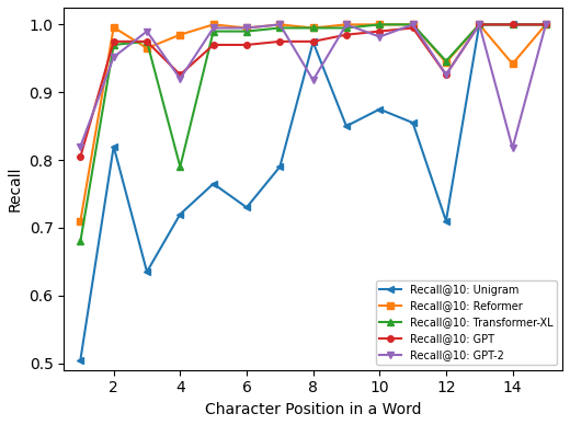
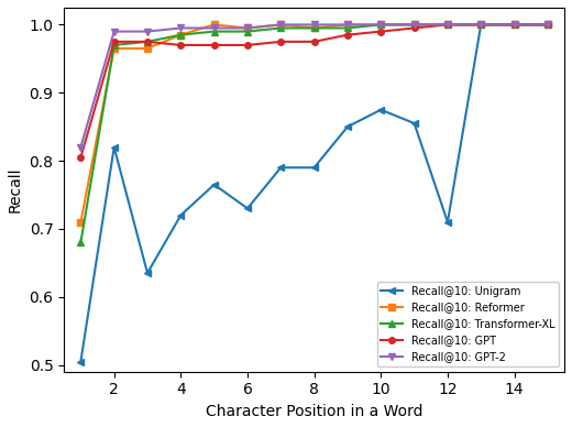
Recall@10: Reformer/2: 0.996 -> 0.965
Recall@10: GPT-2/2: 0.952 -> 0.990
Recall@10: Transformer-XL/4: 0.790 -> 0.985
Recall@10: GPT/4: 0.926 -> 0.970
Recall@10: GPT-2/4: 0.920 -> 0.995
Recall@10: Unigram/8: 0.974 -> 0.790
Recall@10: GPT-2/8: 0.918 -> 1.000
Recall@10: GPT-2/10: 0.982 -> 1.000
Recall@10: Reformer/12: 0.944 -> 1.000
Recall@10: Transformer-XL/12: 0.946 -> 1.000
Recall@10: GPT/12: 0.926 -> 1.000
Recall@10: GPT-2/12: 0.926 -> 1.000
Recall@10: Reformer/14: 0.942 -> 1.000
Recall@10: GPT-2/14: 0.818 -> 1.000
